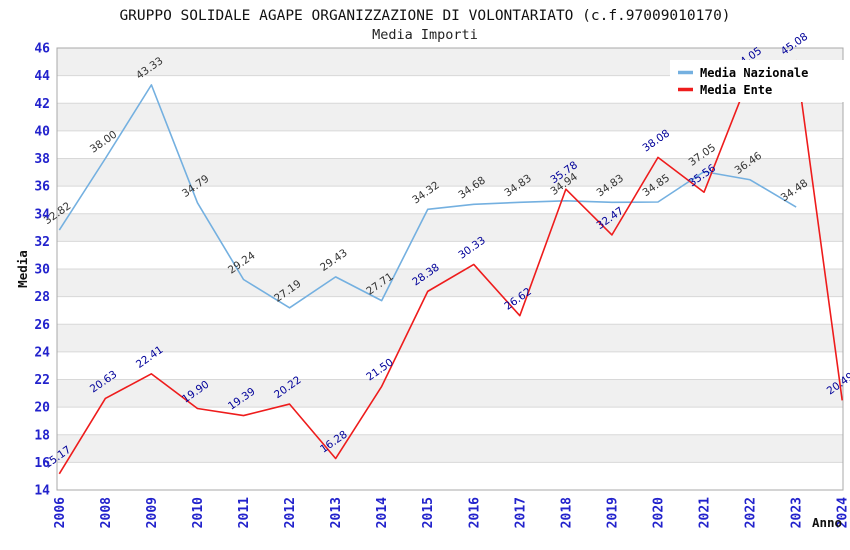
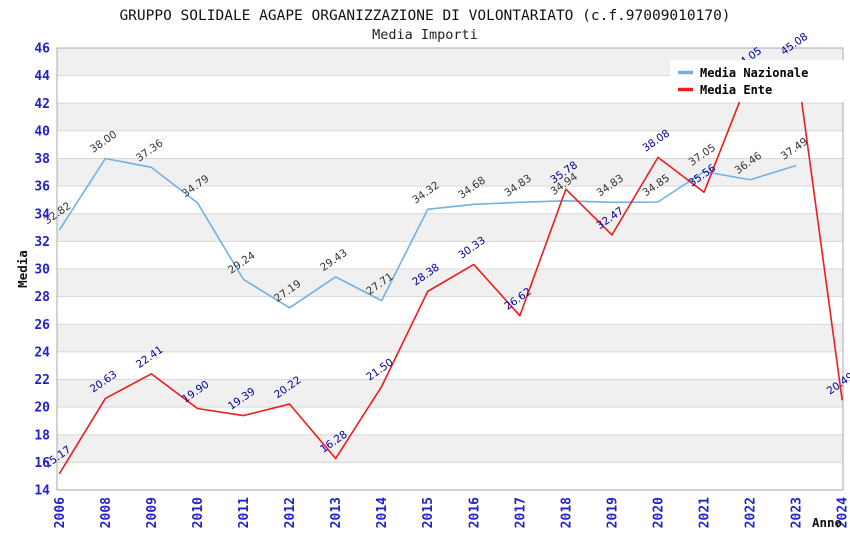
Media Nazionale/2009: 43.33 -> 37.36
Media Nazionale/2023: 34.48 -> 37.49
